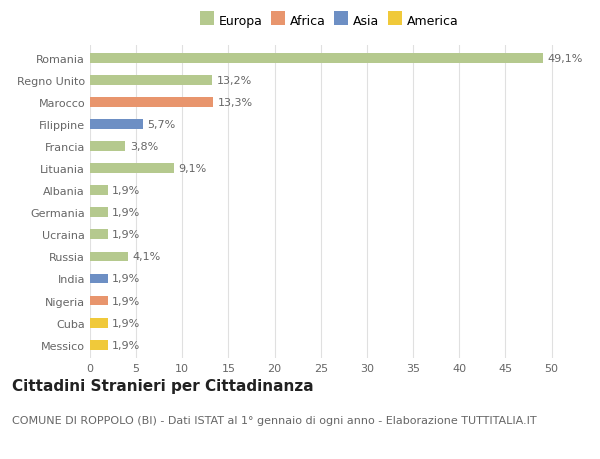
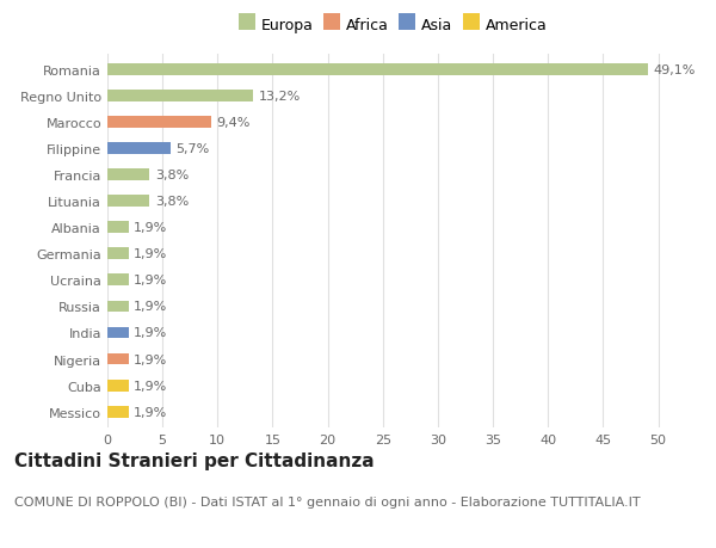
Marocco: 13,3% -> 9,4%
Lituania: 9,1% -> 3,8%
Russia: 4,1% -> 1,9%
